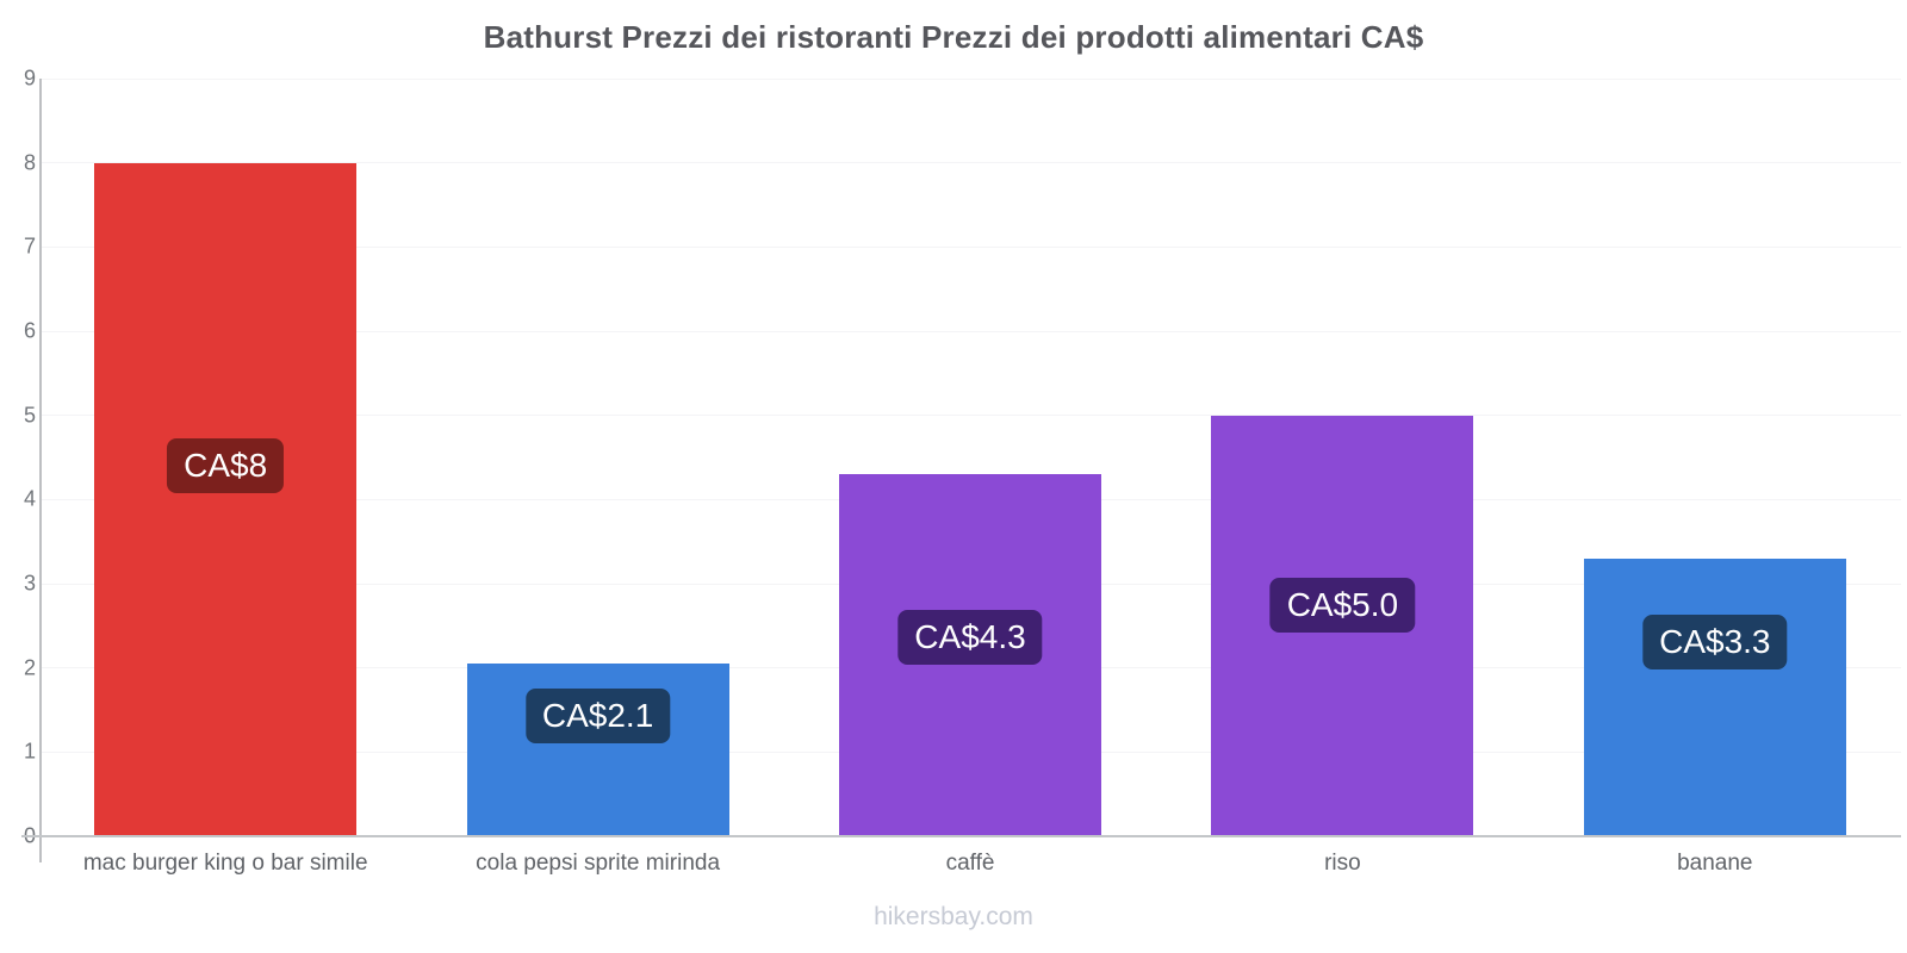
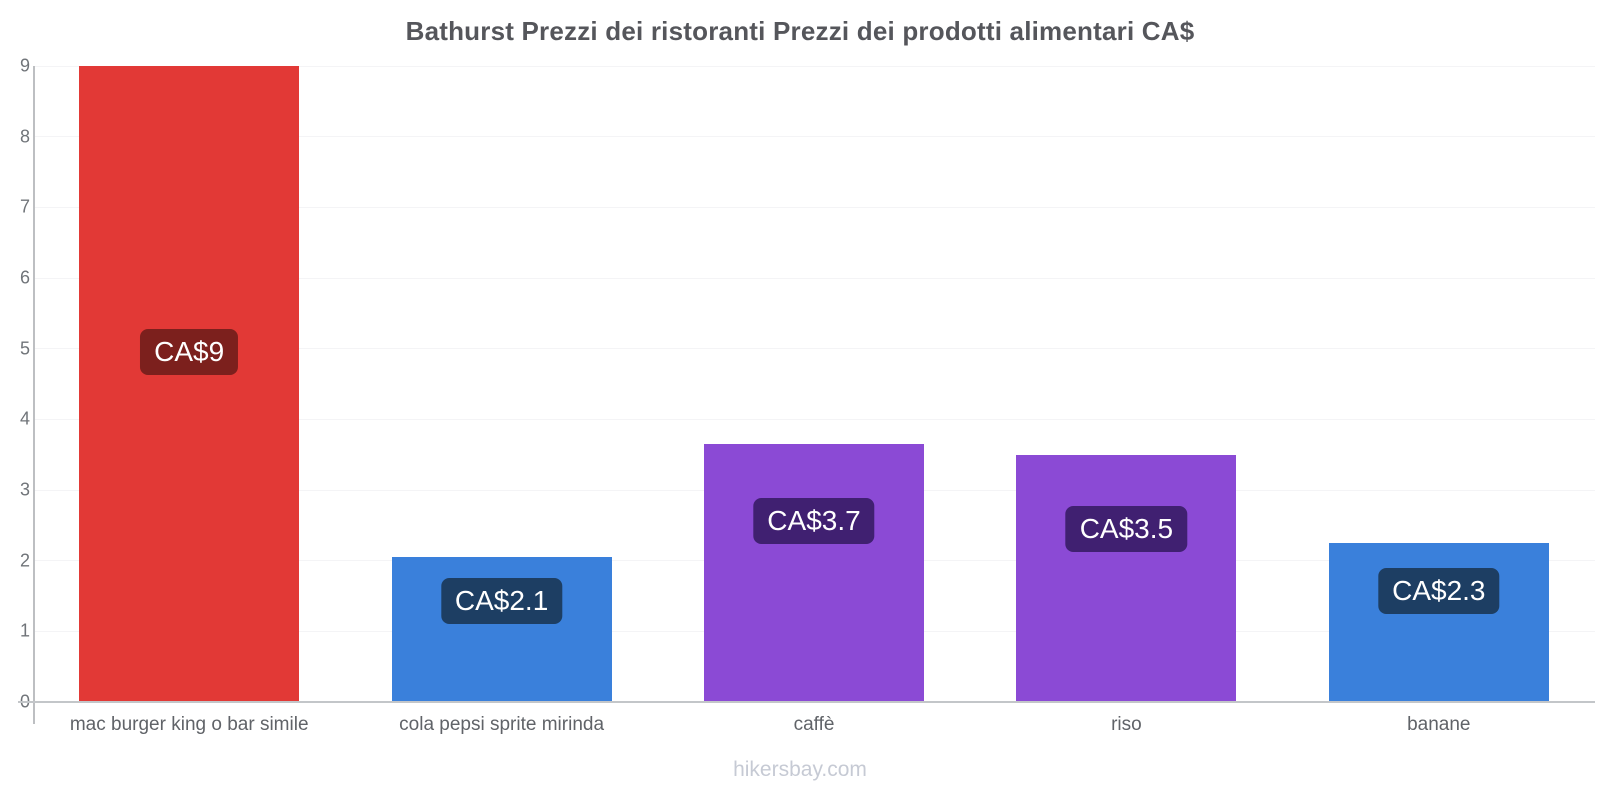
mac burger king o bar simile: 8 -> 9
caffè: 4.3 -> 3.7
riso: 5.0 -> 3.5
banane: 3.3 -> 2.3
